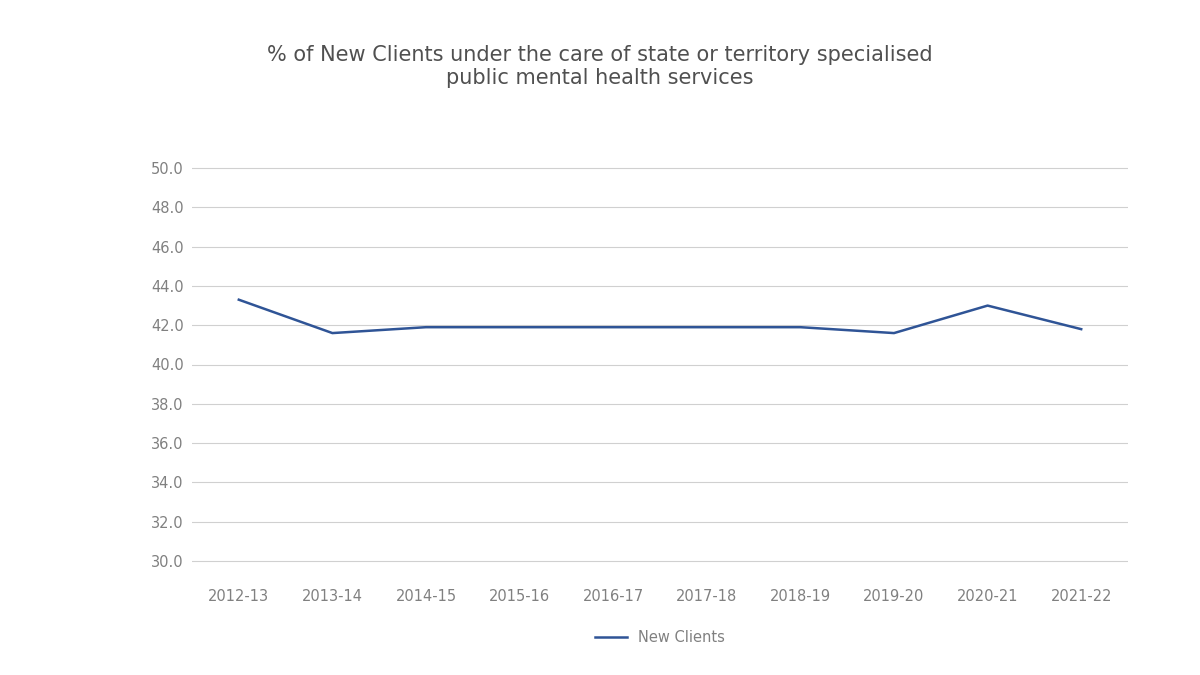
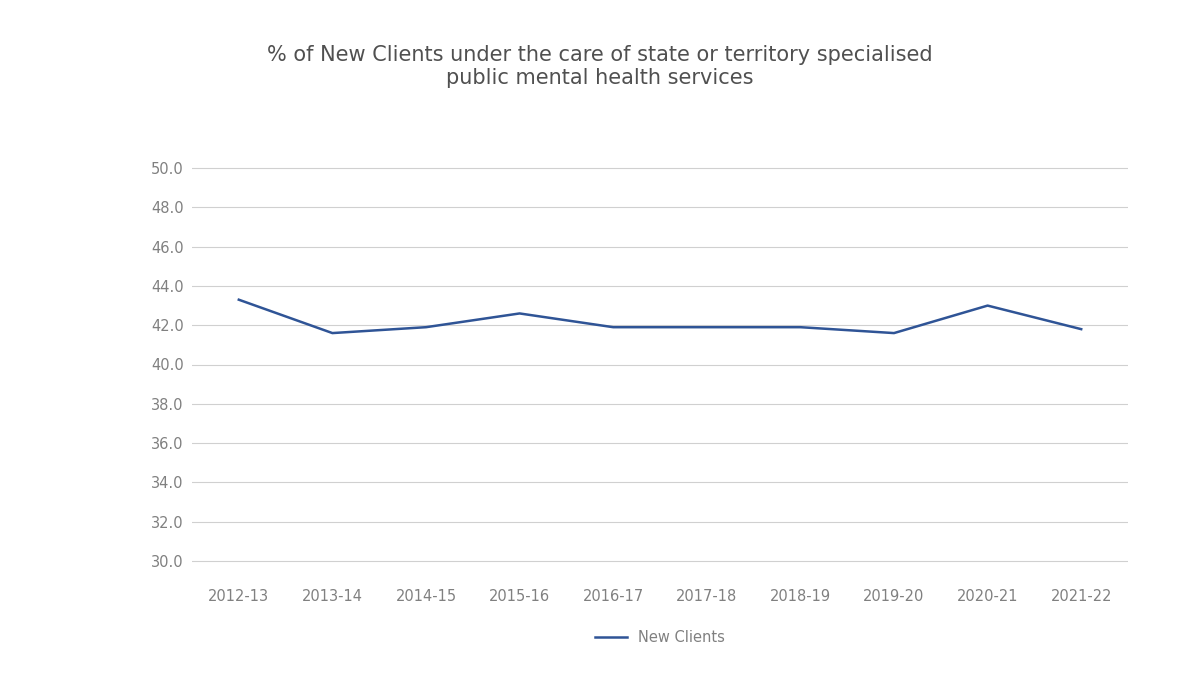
2015-16: 41.9 -> 42.6
